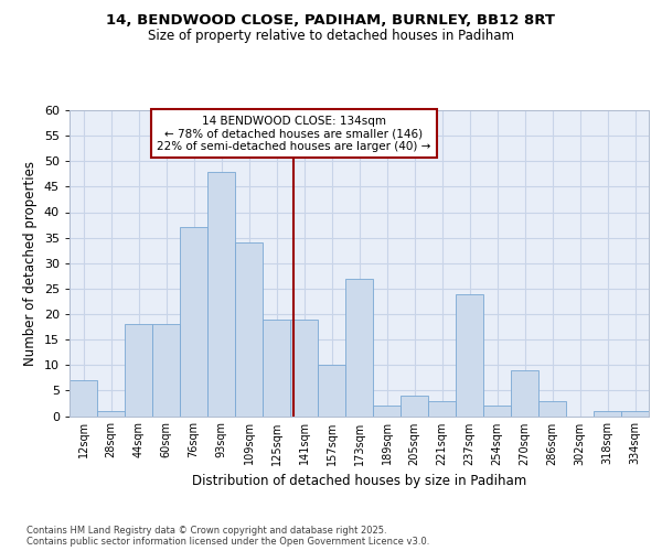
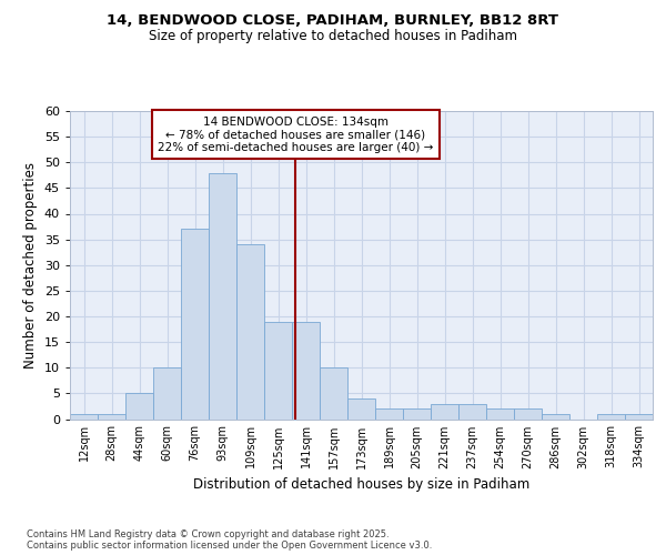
12sqm: 7 -> 1
44sqm: 18 -> 5
60sqm: 18 -> 10
173sqm: 27 -> 4
205sqm: 4 -> 2
237sqm: 24 -> 3
270sqm: 9 -> 2
286sqm: 3 -> 1
